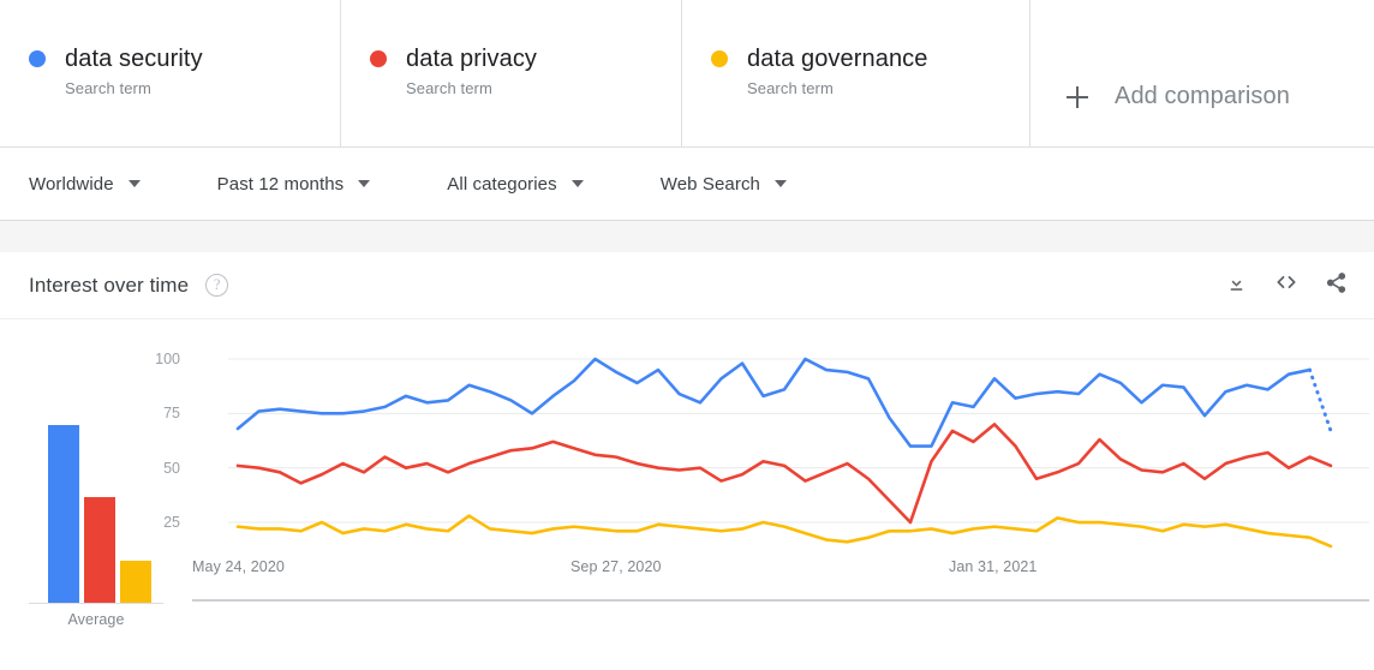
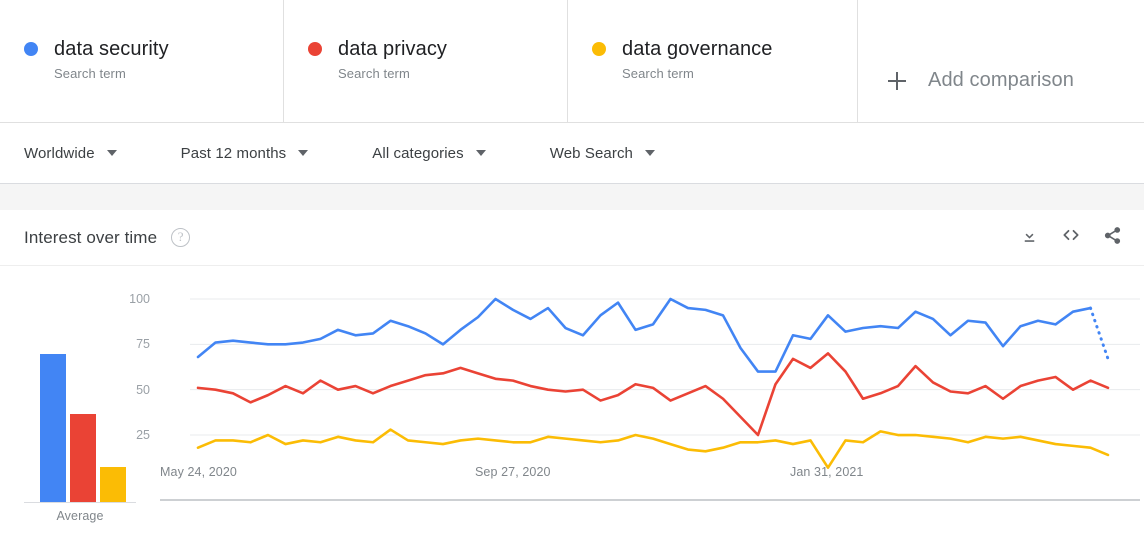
data governance/May 24, 2020: 23 -> 18
data governance/Jan 31, 2021: 23 -> 7
